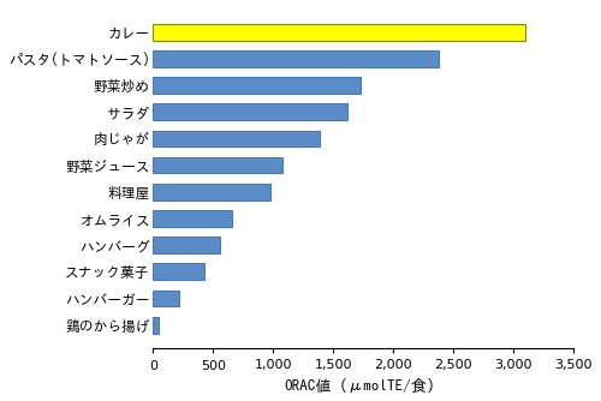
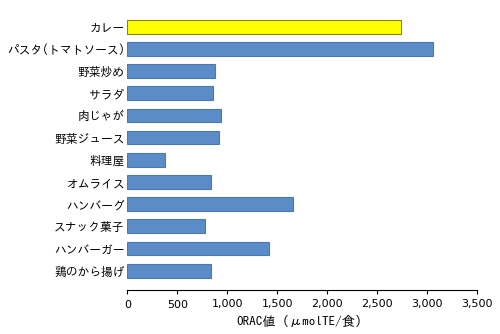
カレー: 3,100 -> 2,740
パスタ(トマトソース): 2,380 -> 3,060
野菜炒め: 1,730 -> 880
サラダ: 1,620 -> 860
肉じゃが: 1,390 -> 940
野菜ジュース: 1,080 -> 920
料理屋: 980 -> 380
オムライス: 660 -> 840
ハンバーグ: 560 -> 1,660
スナック菓子: 430 -> 780
ハンバーガー: 220 -> 1,420
鶏のから揚げ: 50 -> 840
